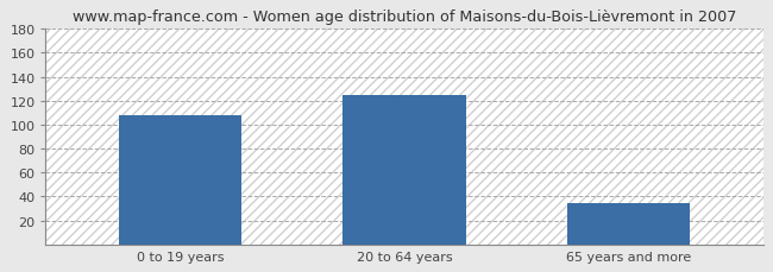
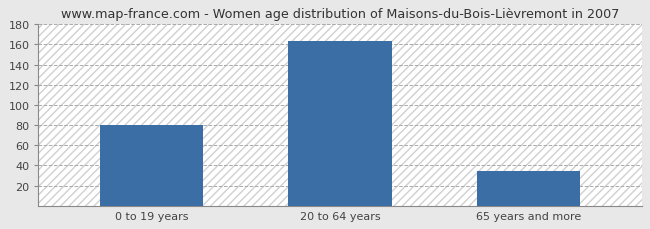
0 to 19 years: 108 -> 80
20 to 64 years: 125 -> 163
